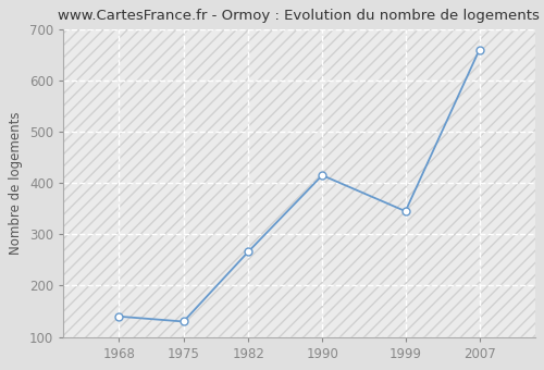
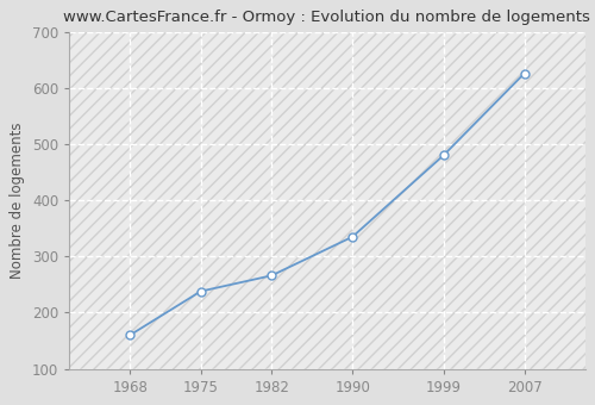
1968: 140 -> 160
1975: 130 -> 238
1990: 415 -> 335
1999: 345 -> 480
2007: 660 -> 626
